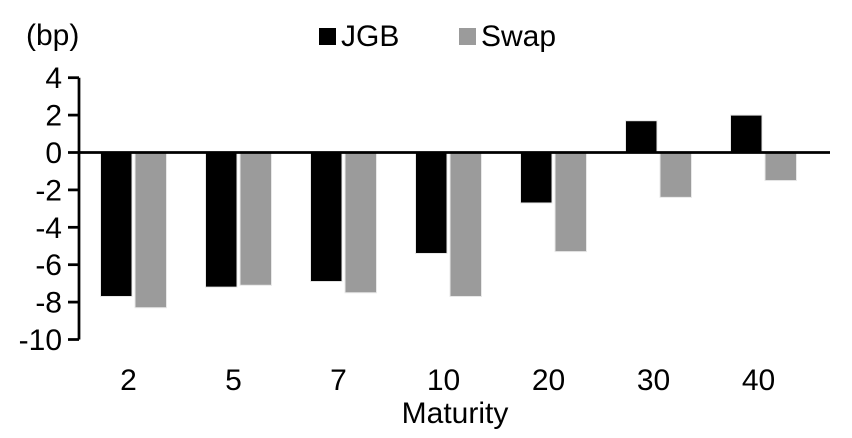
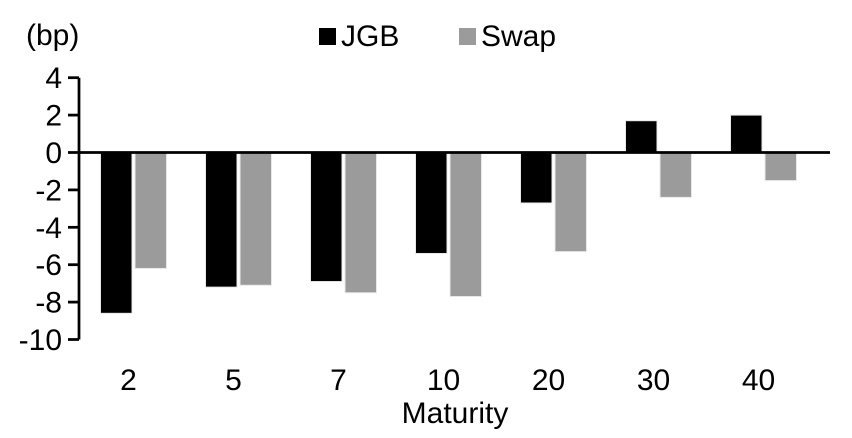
JGB/2: -7.7 -> -8.6
Swap/2: -8.3 -> -6.2
